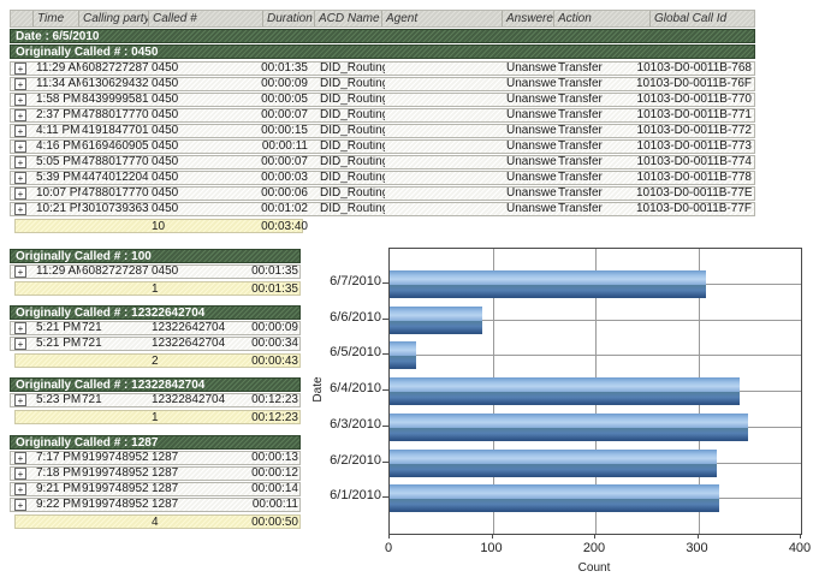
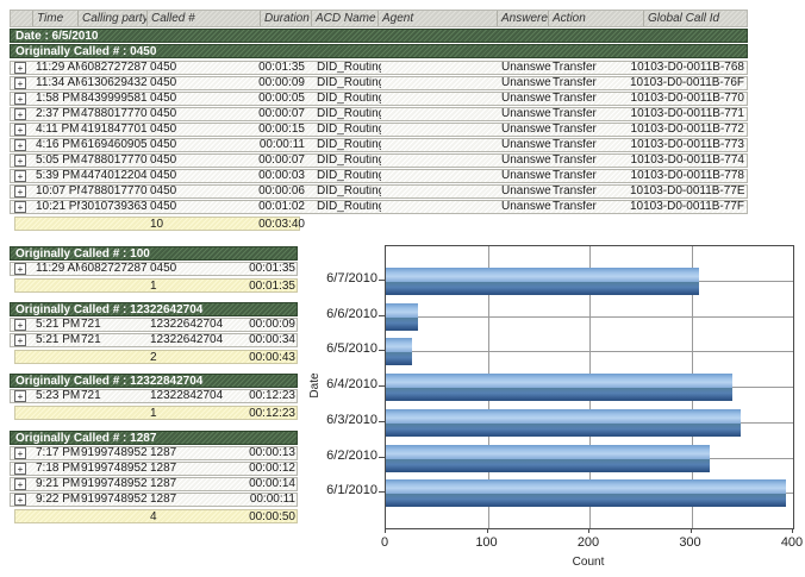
6/6/2010: 90 -> 30
6/1/2010: 320 -> 390
